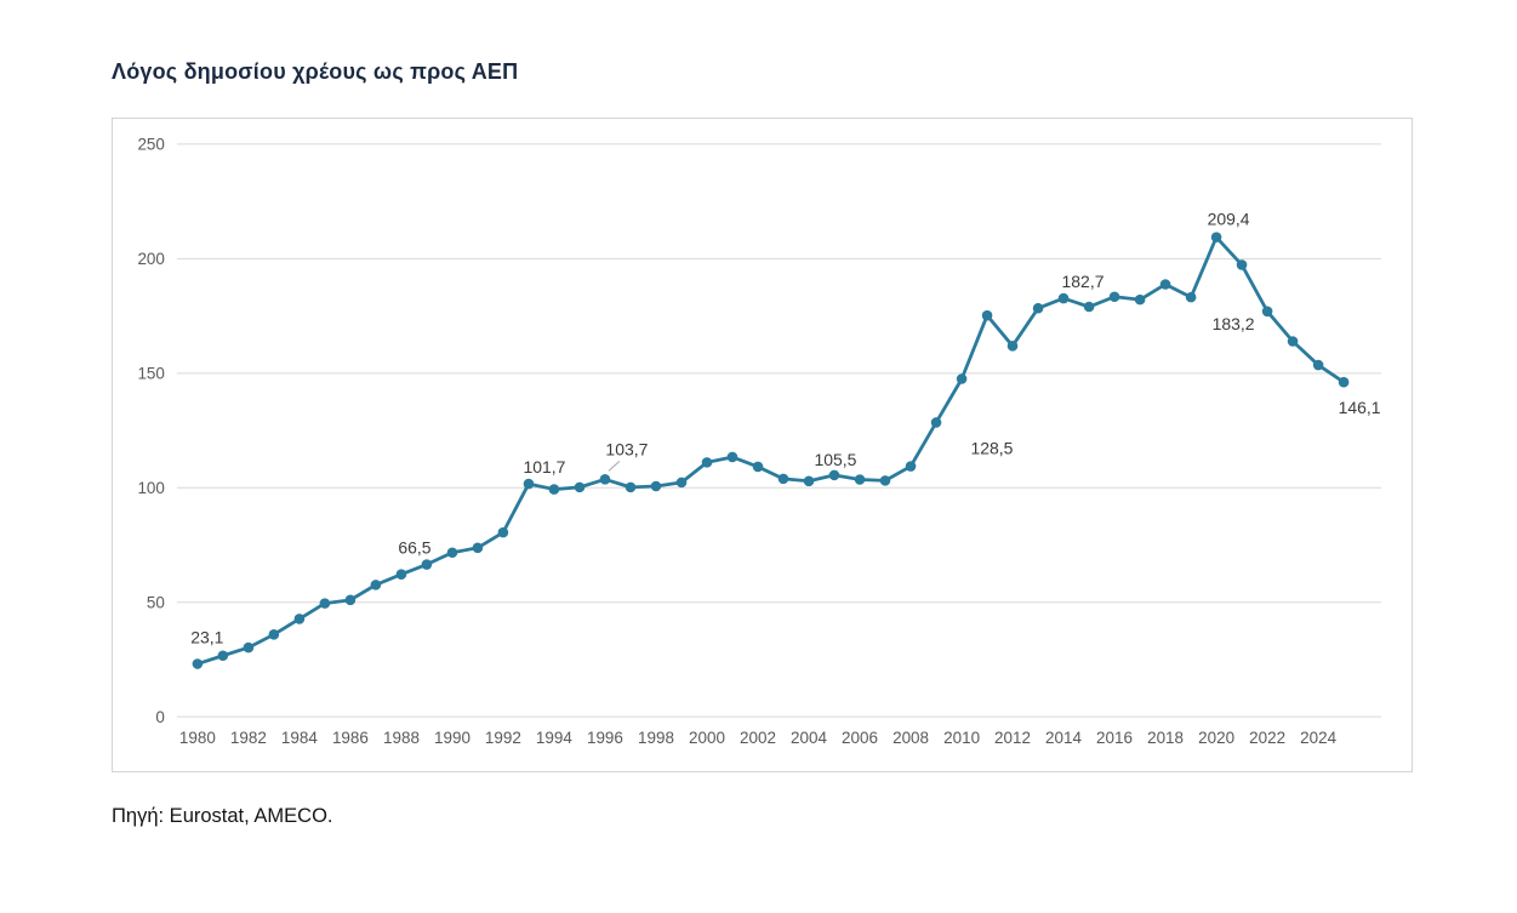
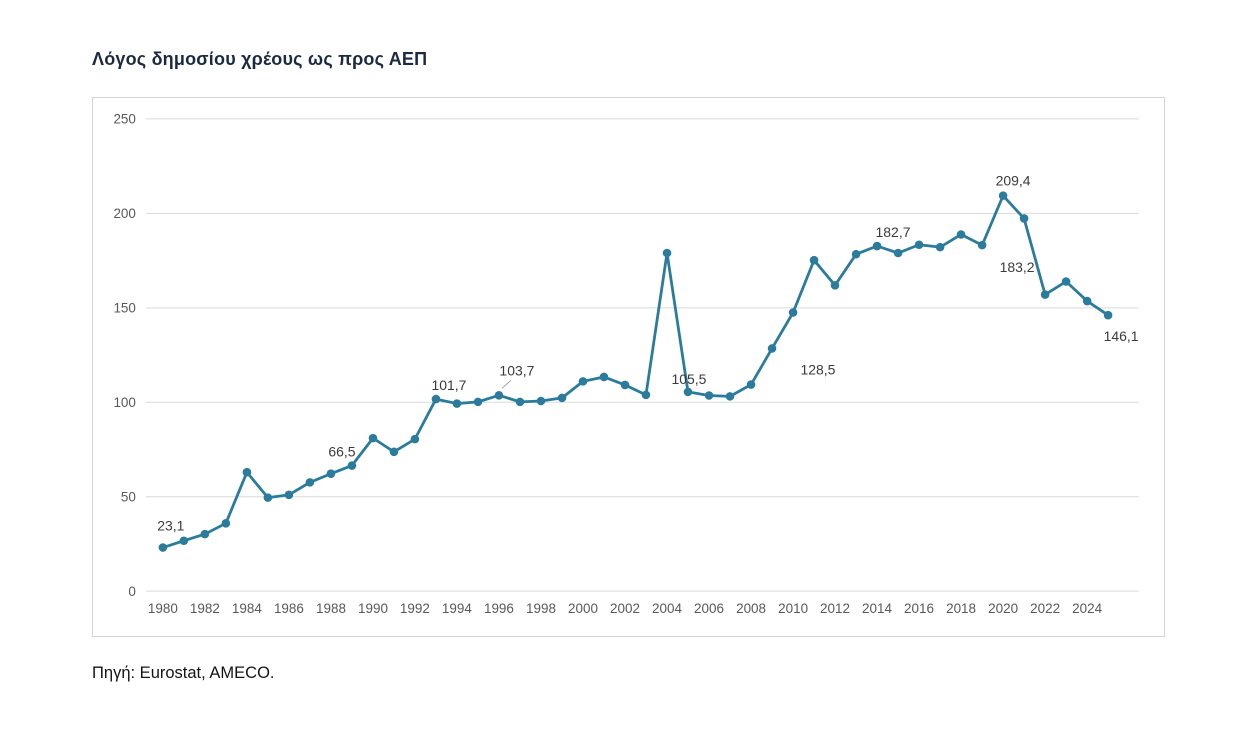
1984: 43 -> 63
1990: 72 -> 81
2004: 103 -> 179
2022: 177 -> 157
